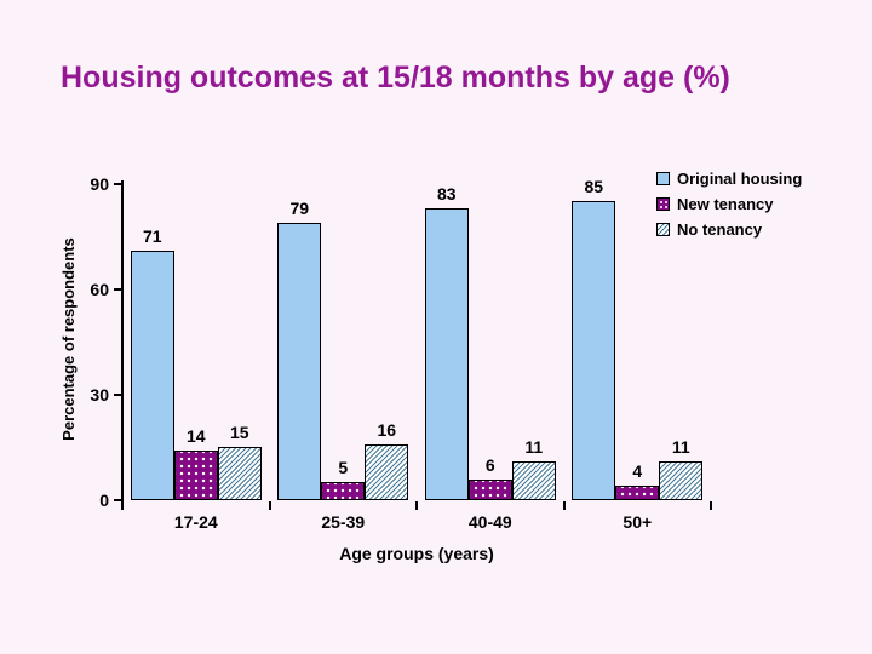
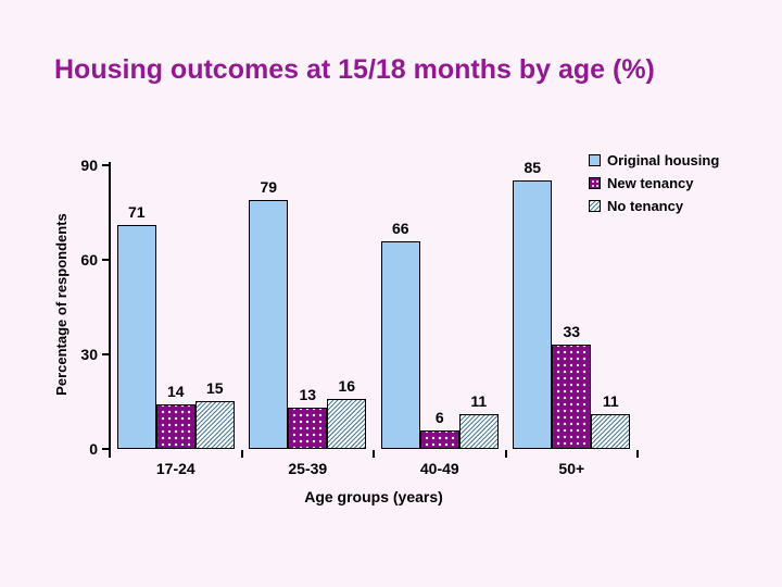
New tenancy/25-39: 5 -> 13
Original housing/40-49: 83 -> 66
New tenancy/50+: 4 -> 33
